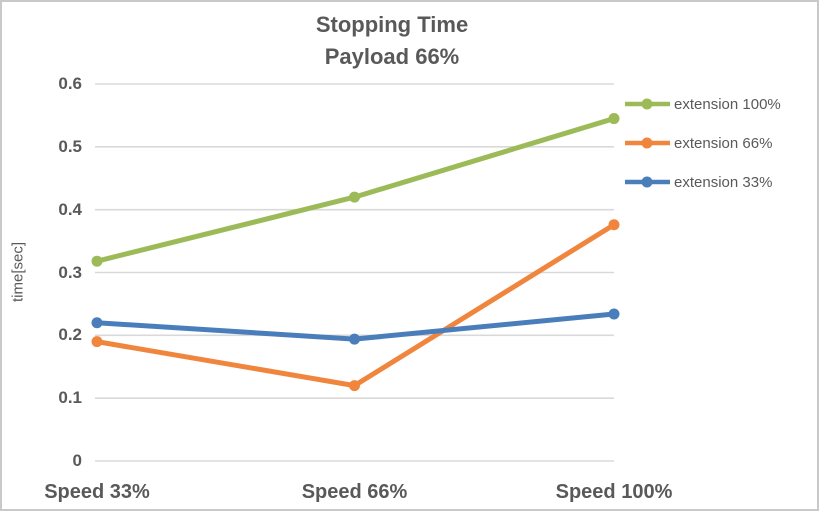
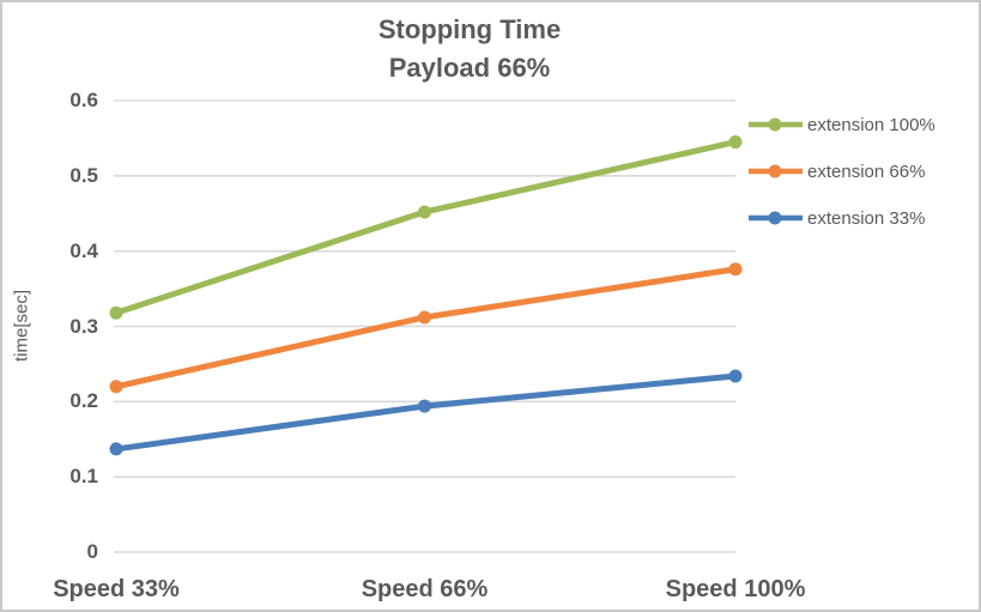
extension 66%/Speed 33%: 0.19 -> 0.22
extension 33%/Speed 33%: 0.22 -> 0.14
extension 100%/Speed 66%: 0.42 -> 0.45
extension 66%/Speed 66%: 0.12 -> 0.31
